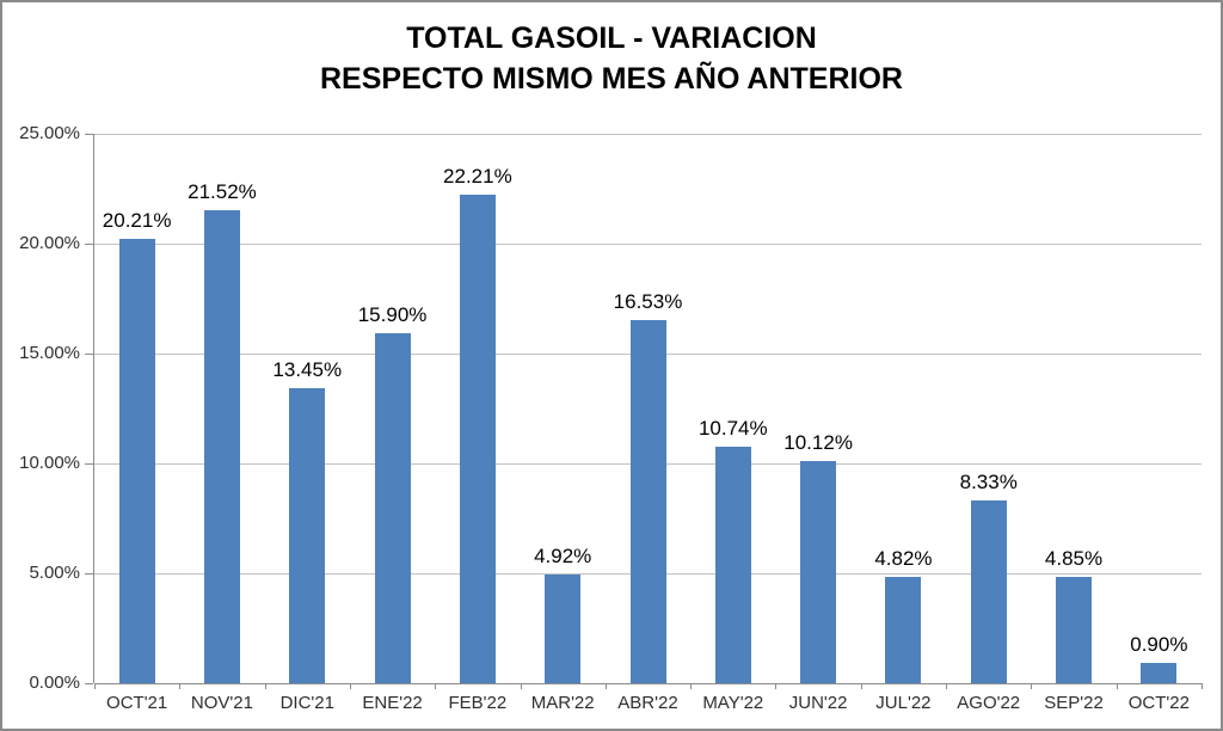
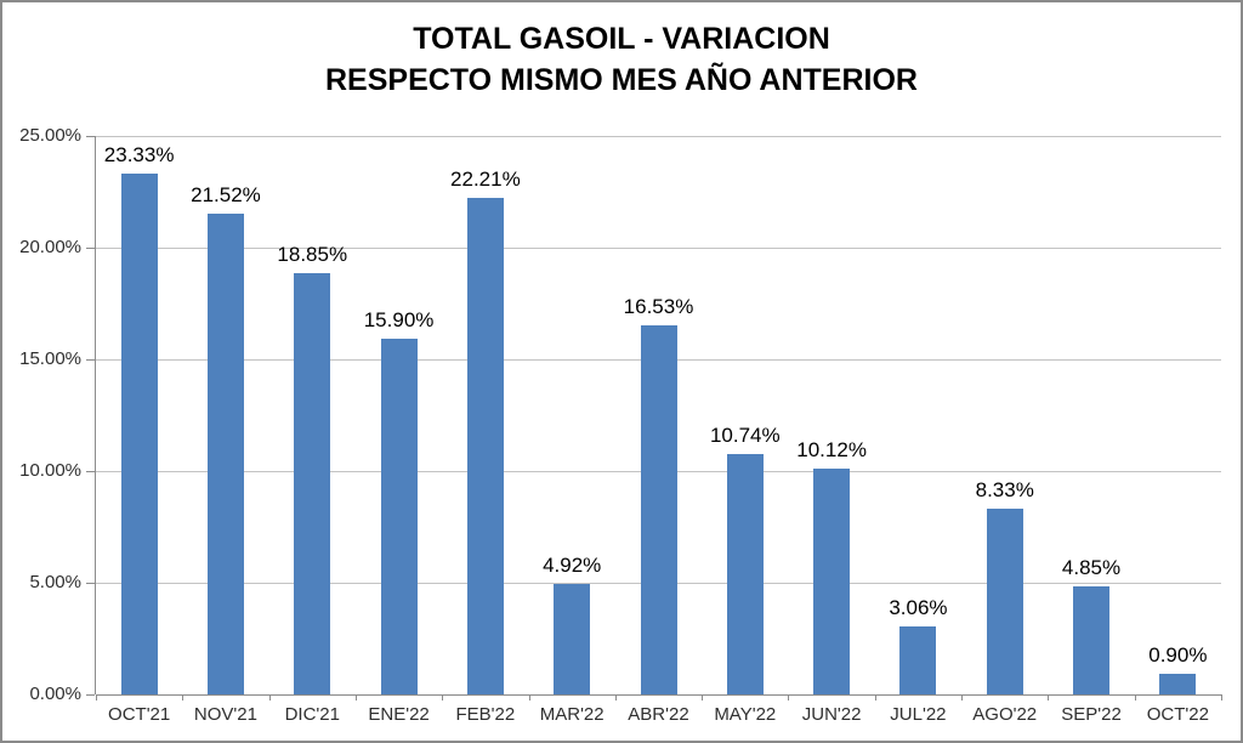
OCT'21: 20.21% -> 23.33%
DIC'21: 13.45% -> 18.85%
JUL'22: 4.82% -> 3.06%
